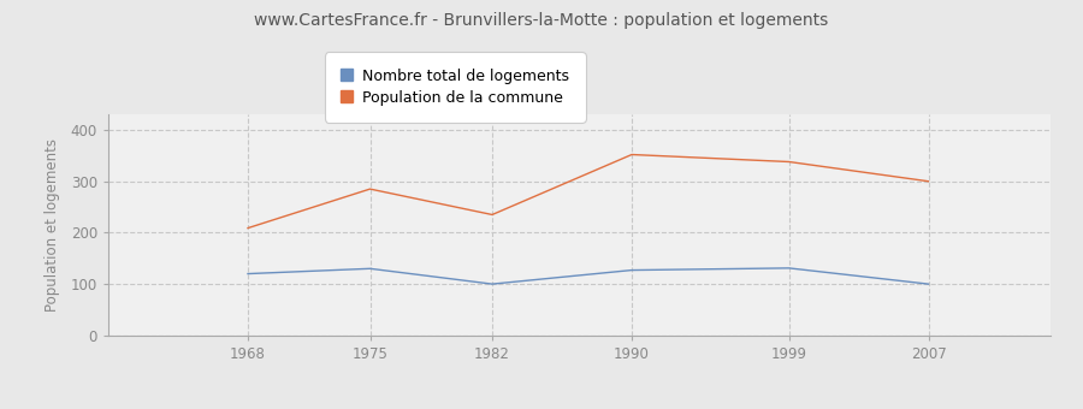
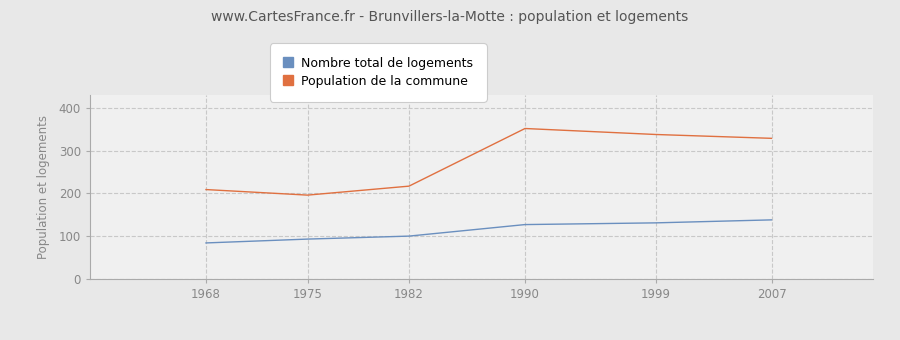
Nombre total de logements/1968: 120 -> 84
Nombre total de logements/1975: 130 -> 93
Population de la commune/1975: 285 -> 196
Population de la commune/1982: 235 -> 217
Nombre total de logements/2007: 100 -> 138
Population de la commune/2007: 300 -> 329
